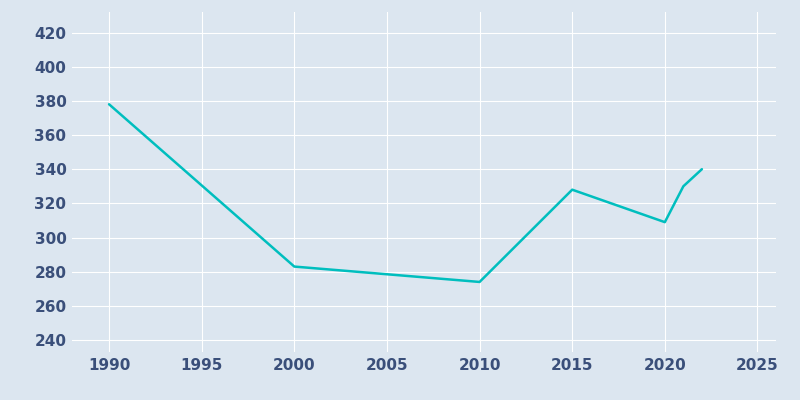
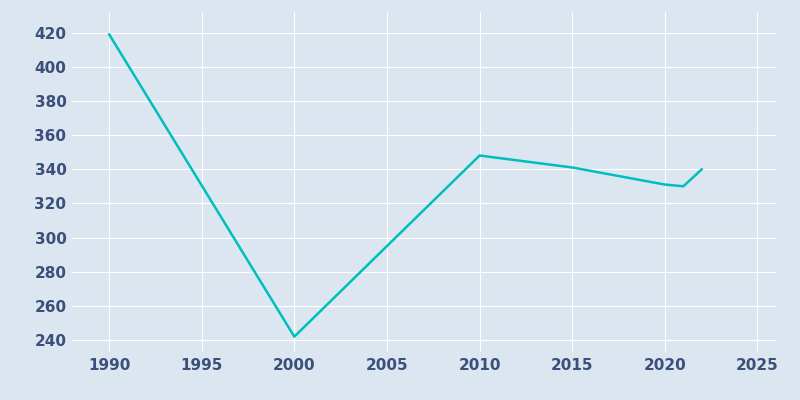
1990: 378 -> 419
2000: 283 -> 242
2010: 274 -> 348
2015: 328 -> 341
2020: 309 -> 331
